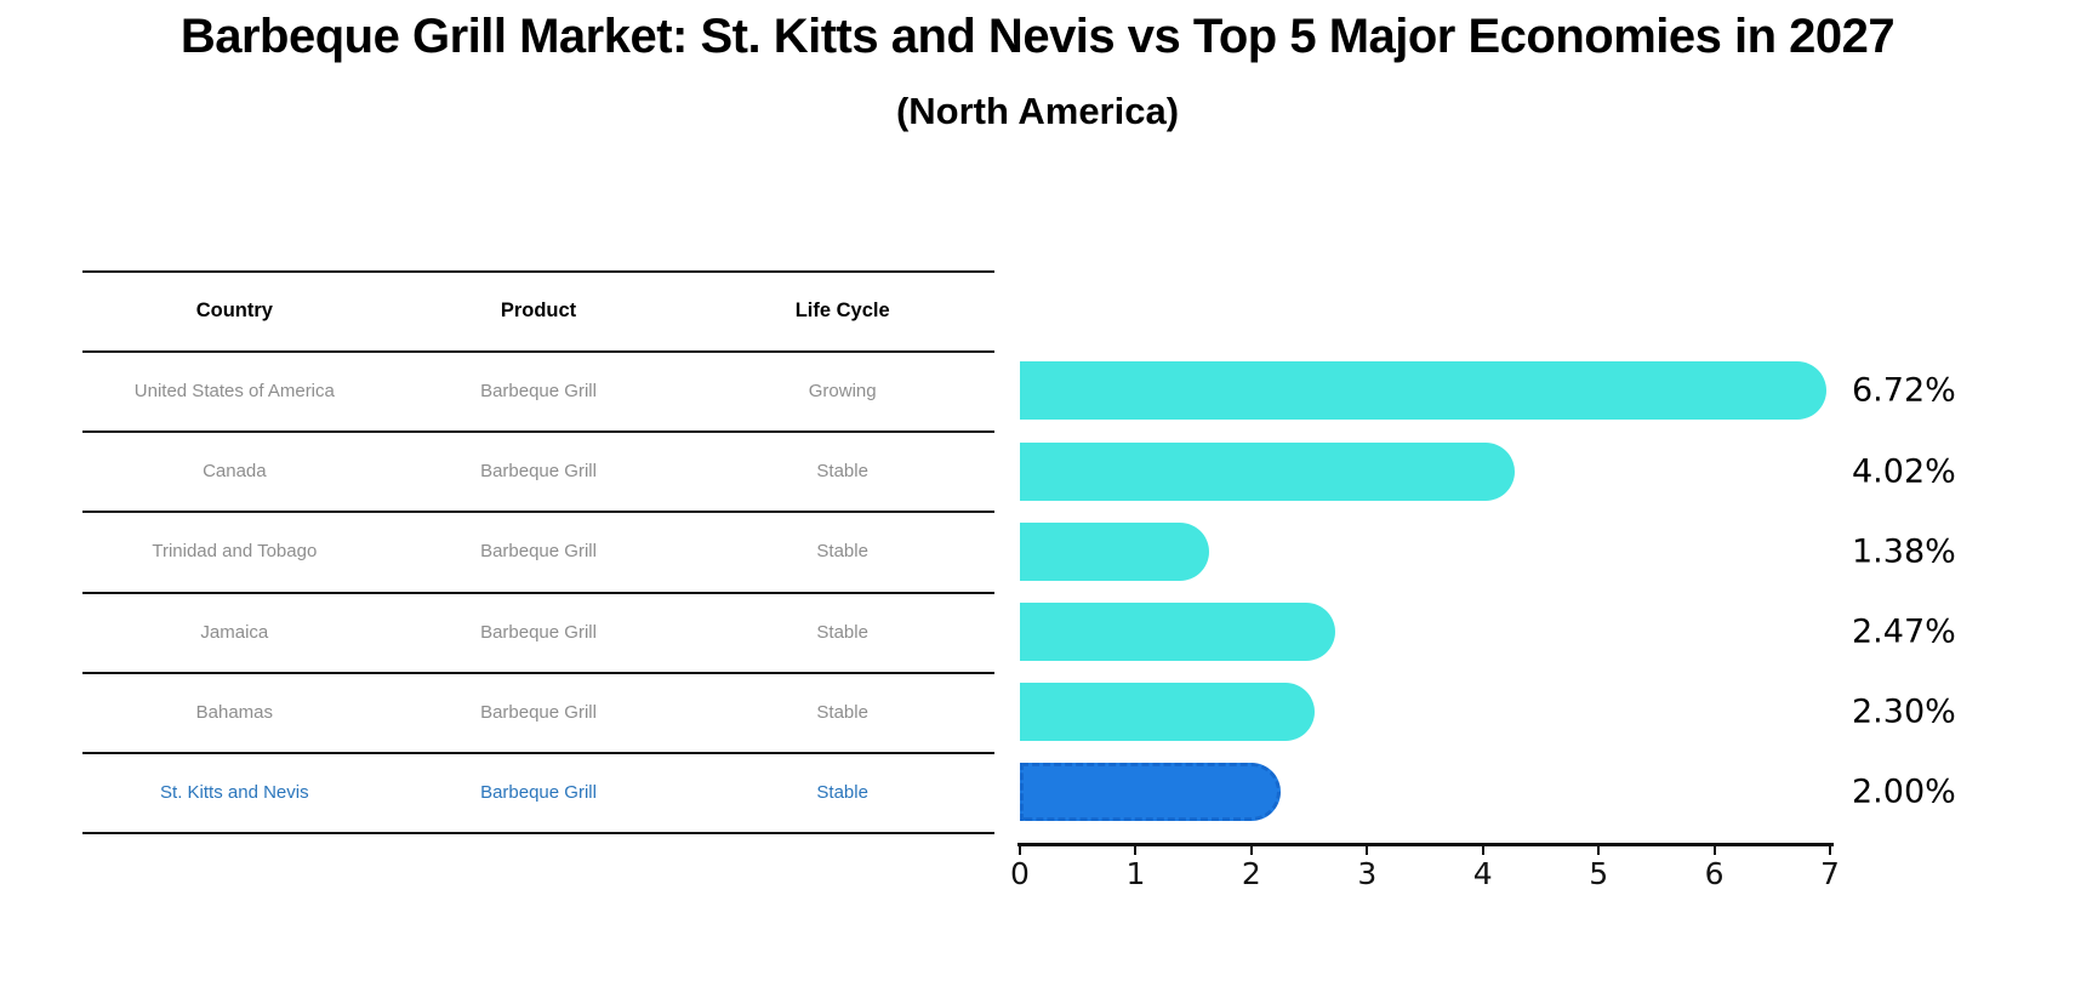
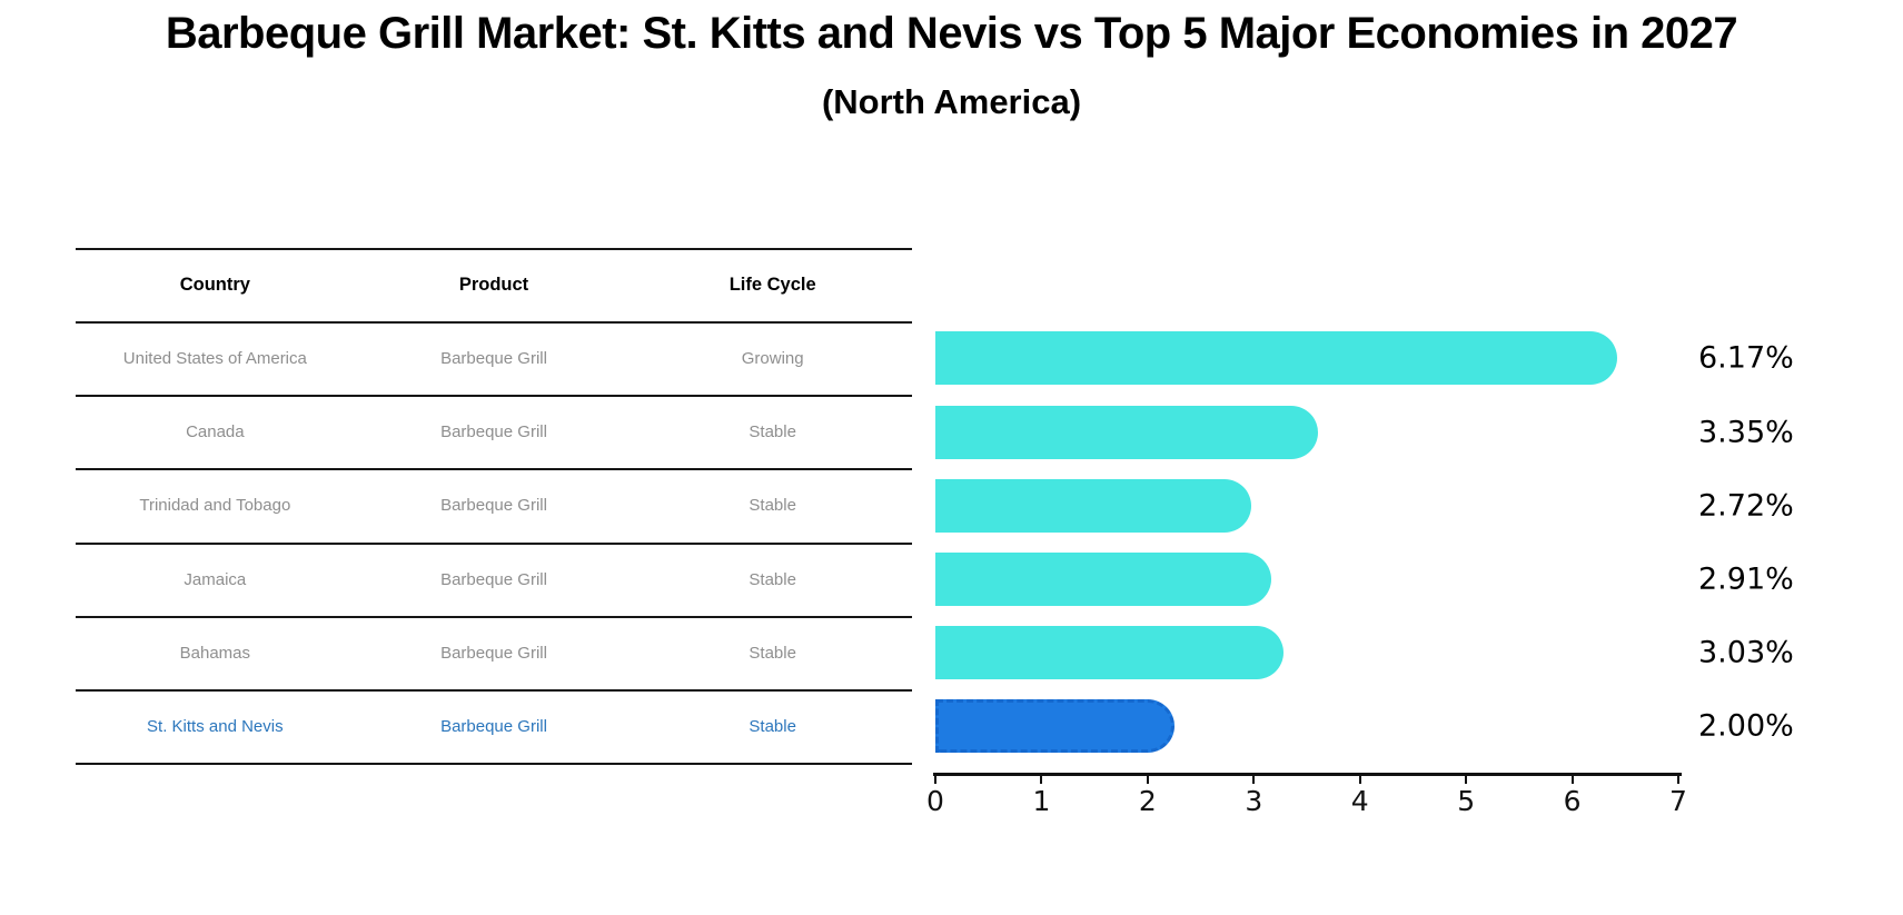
United States of America: 6.72% -> 6.17%
Canada: 4.02% -> 3.35%
Trinidad and Tobago: 1.38% -> 2.72%
Jamaica: 2.47% -> 2.91%
Bahamas: 2.30% -> 3.03%
